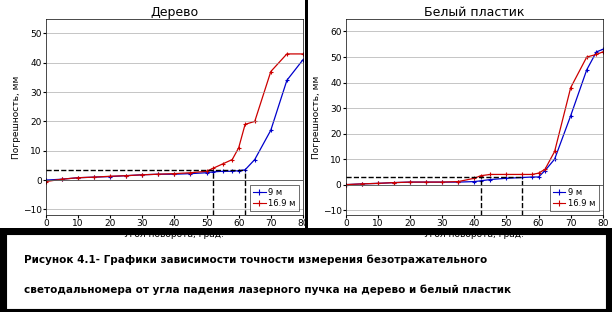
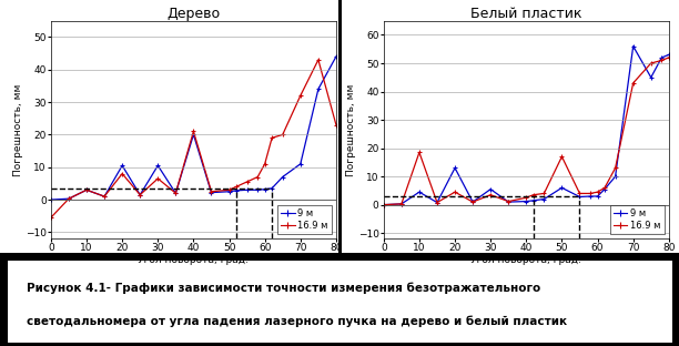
Дерево/16.9 м/0: -0.5 -> -5.5
Дерево/9 м/10: 0.8 -> 3.0
Дерево/16.9 м/10: 0.8 -> 3.0
Дерево/9 м/20: 1.2 -> 10.5
Дерево/16.9 м/20: 1.3 -> 8.0
Дерево/9 м/30: 1.8 -> 10.5
Дерево/16.9 м/30: 1.8 -> 6.5
Дерево/9 м/40: 2.0 -> 20.0
Дерево/16.9 м/40: 2.2 -> 21.0
Дерево/9 м/70: 17.0 -> 11.0
Дерево/16.9 м/70: 37.0 -> 32.0
Дерево/9 м/80: 41.0 -> 44.0
Дерево/16.9 м/80: 43.0 -> 23.0
Белый пластик/9 м/10: 0.5 -> 4.5
Белый пластик/16.9 м/10: 0.5 -> 18.5
Белый пластик/9 м/20: 1.0 -> 13.0
Белый пластик/16.9 м/20: 1.0 -> 4.5
Белый пластик/9 м/30: 1.0 -> 5.5
Белый пластик/16.9 м/30: 1.0 -> 3.5
Белый пластик/9 м/50: 2.5 -> 6.0
Белый пластик/16.9 м/50: 4.0 -> 17.0
Белый пластик/9 м/70: 27.0 -> 56.0
Белый пластик/16.9 м/70: 38.0 -> 43.0
